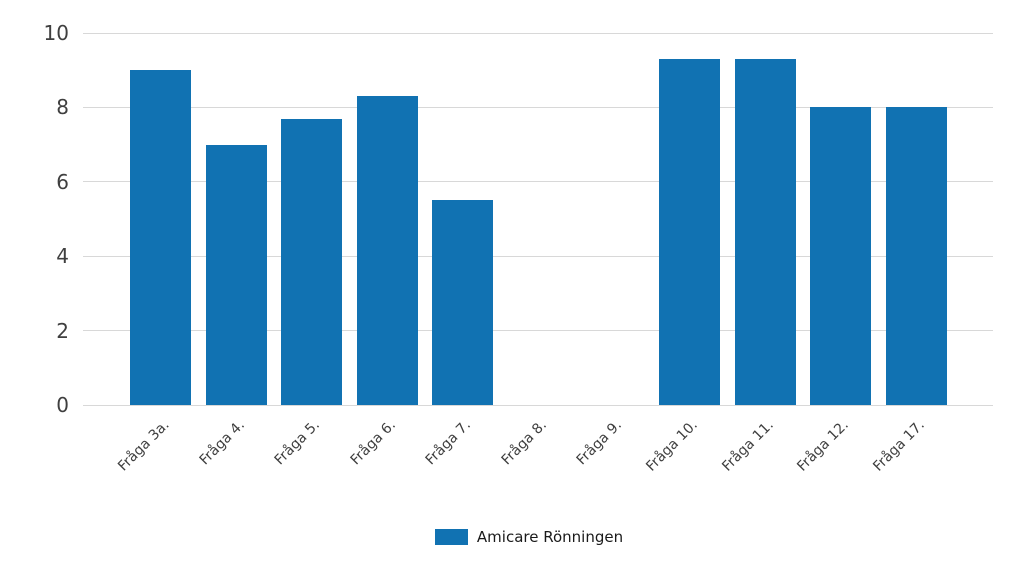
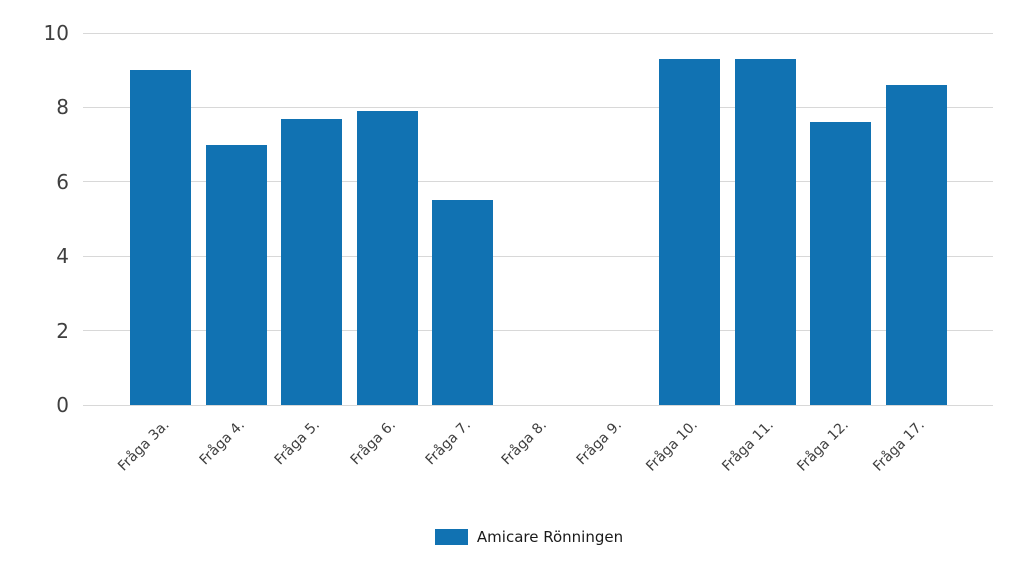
Fråga 6.: 8.3 -> 7.9
Fråga 12.: 8.0 -> 7.6
Fråga 17.: 8.0 -> 8.6
